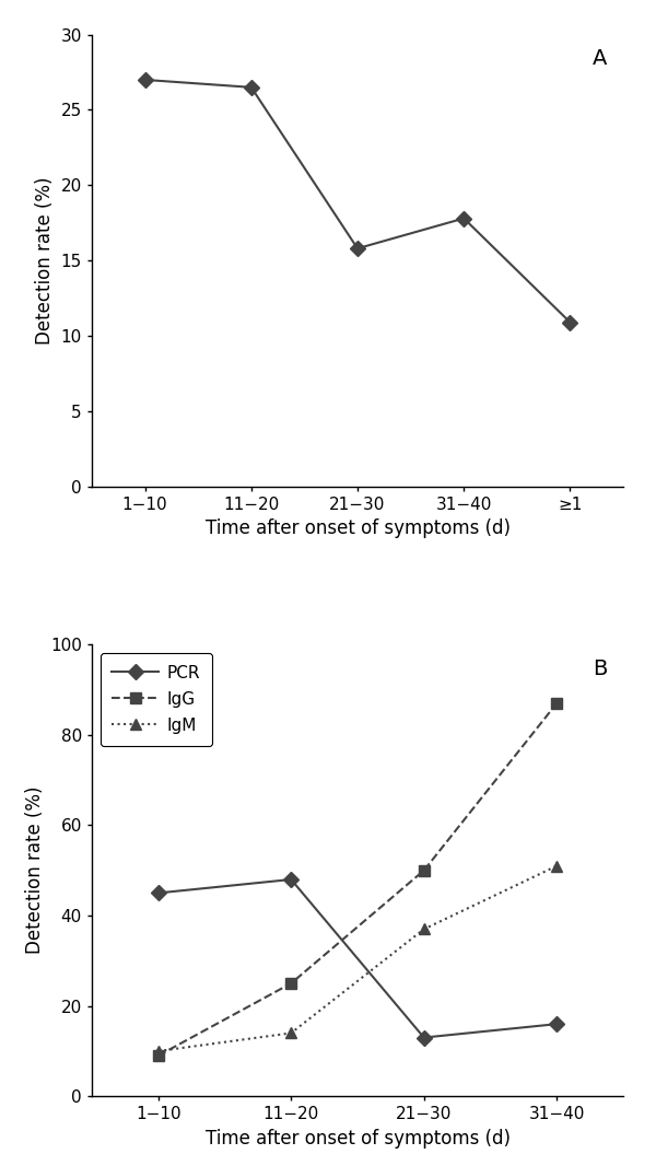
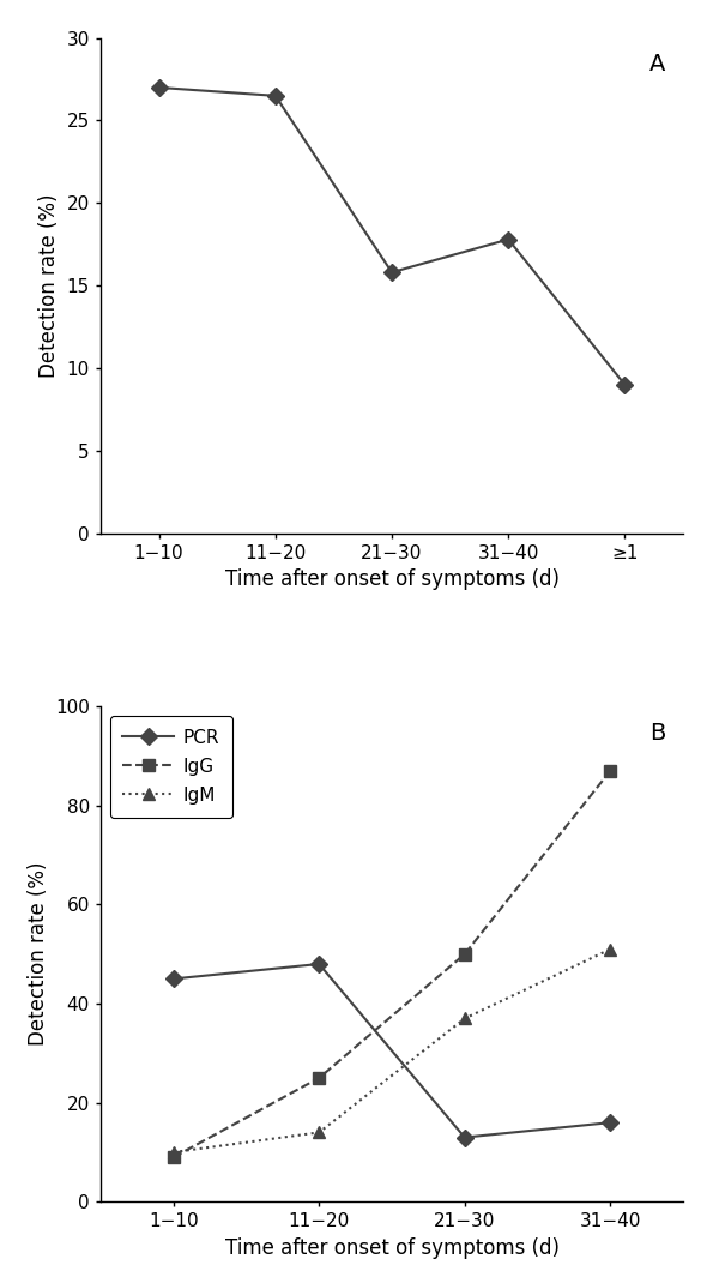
≥1: 10.9 -> 9.0
